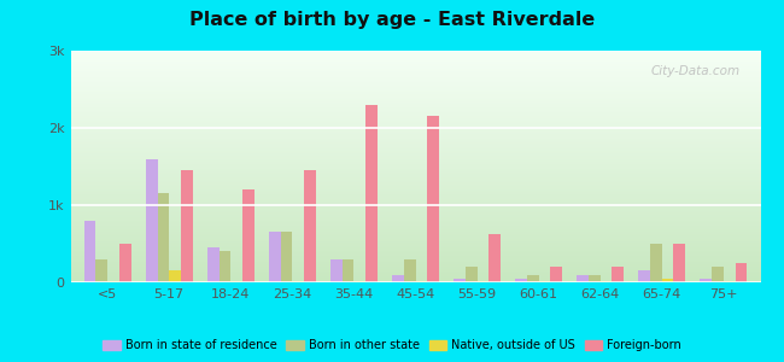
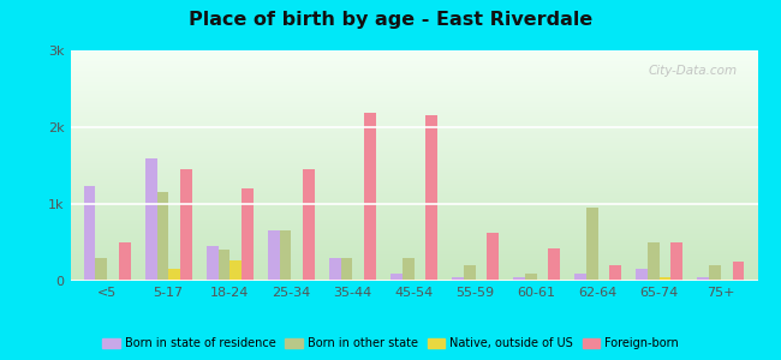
Born in state of residence/<5: 0.80k -> 1.24k
Native, outside of US/18-24: 0.02k -> 0.26k
Foreign-born/35-44: 2.30k -> 2.18k
Foreign-born/60-61: 0.20k -> 0.42k
Born in other state/62-64: 0.10k -> 0.96k
